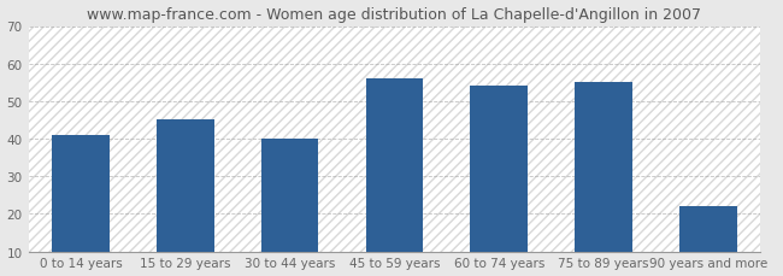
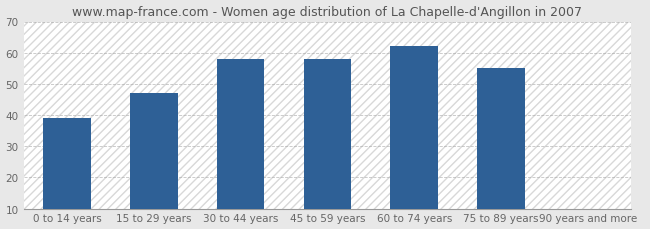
0 to 14 years: 41 -> 39
15 to 29 years: 45 -> 47
30 to 44 years: 40 -> 58
45 to 59 years: 56 -> 58
60 to 74 years: 54 -> 62
90 years and more: 22 -> 10
